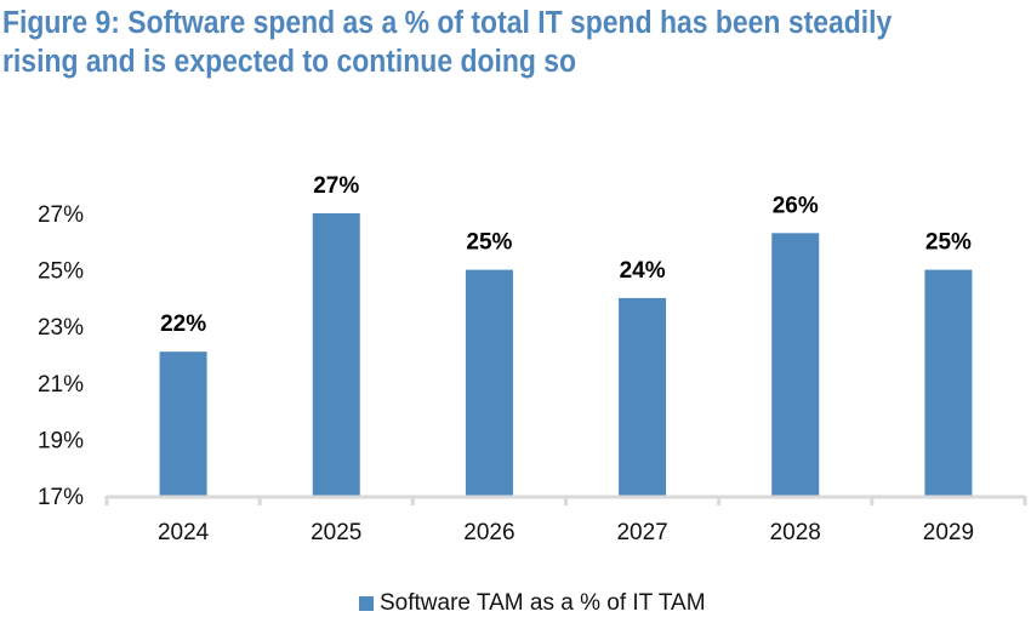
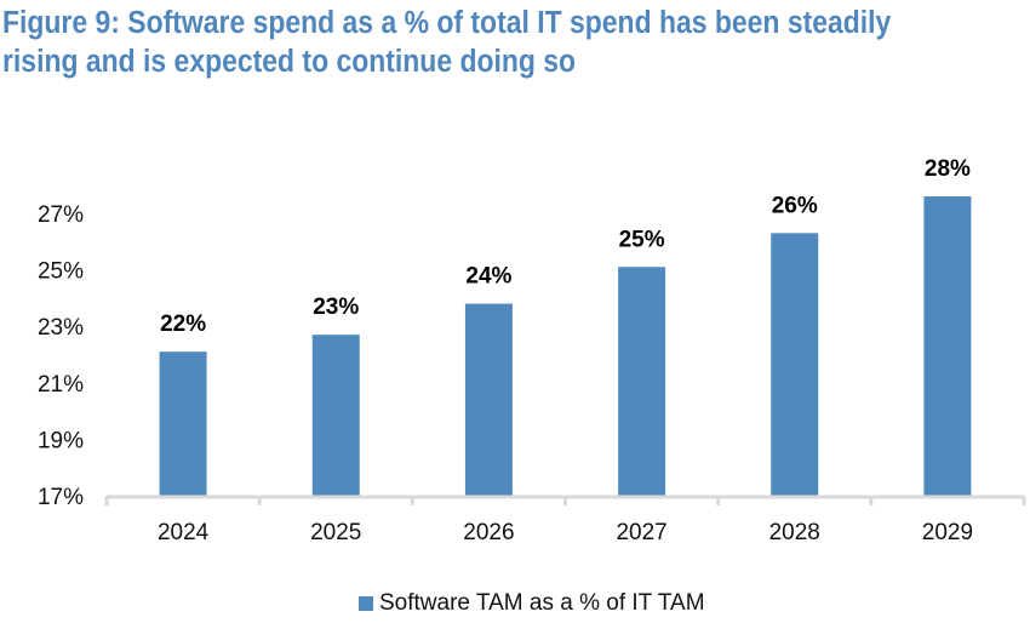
2025: 27% -> 23%
2026: 25% -> 24%
2027: 24% -> 25%
2029: 25% -> 28%
